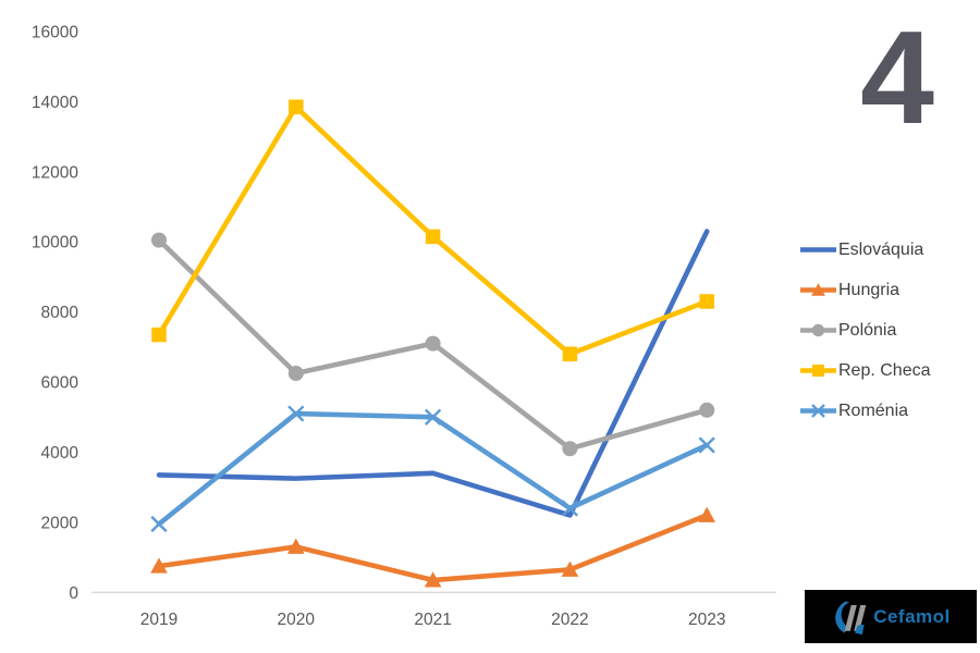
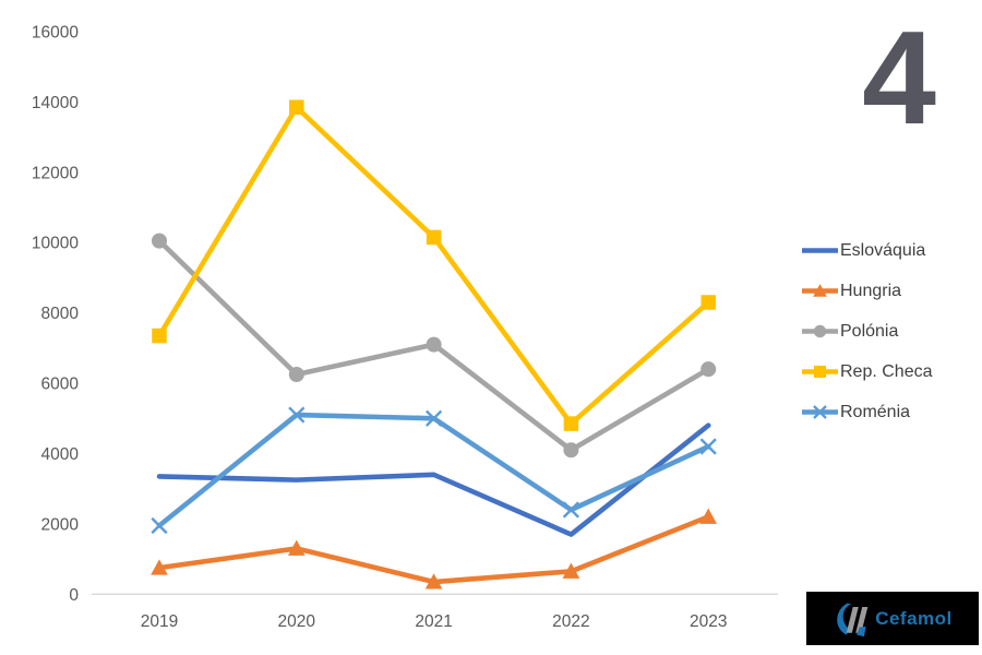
Eslováquia/2022: 2200 -> 1700
Rep. Checa/2022: 6800 -> 4800
Eslováquia/2023: 10300 -> 4800
Polónia/2023: 5200 -> 6400
